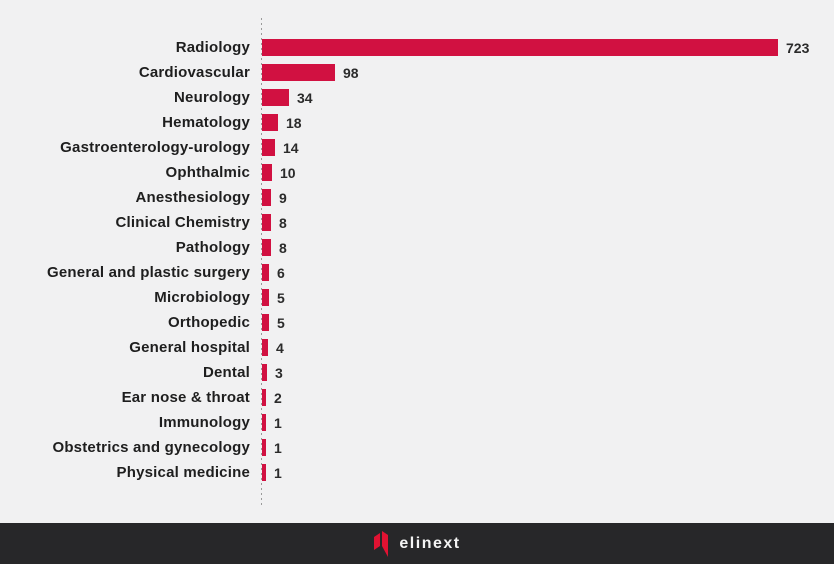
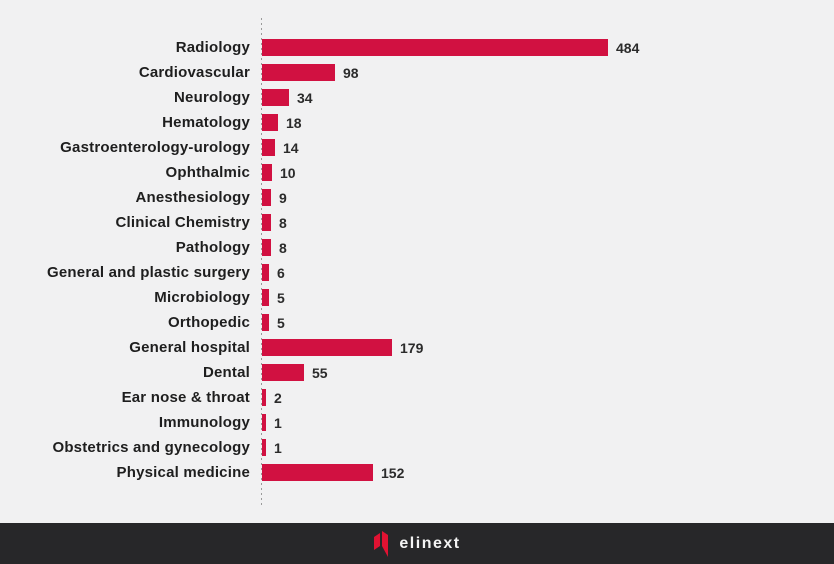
Radiology: 723 -> 484
General hospital: 4 -> 179
Dental: 3 -> 55
Physical medicine: 1 -> 152
